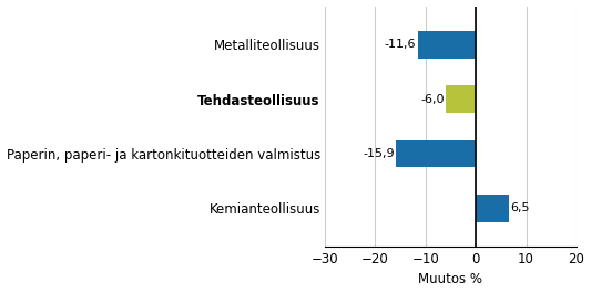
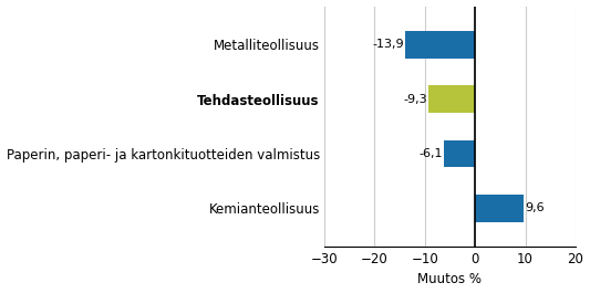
Metalliteollisuus: -11,6 -> -13,9
Tehdasteollisuus: -6,0 -> -9,3
Paperin, paperi- ja kartonkituotteiden valmistus: -15,9 -> -6,1
Kemianteollisuus: 6,5 -> 9,6
